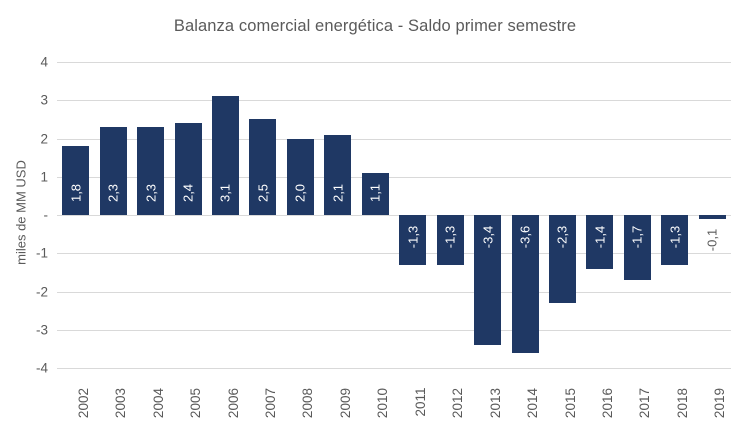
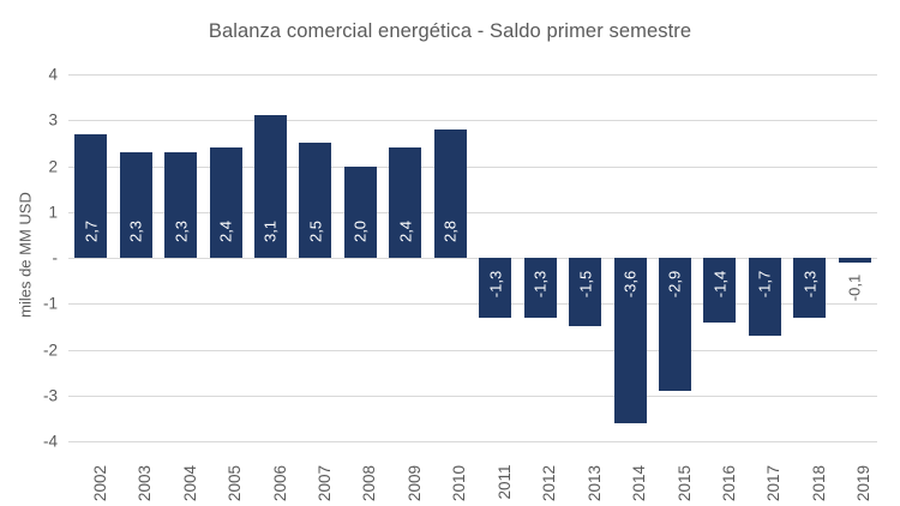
2002: 1,8 -> 2,7
2009: 2,1 -> 2,4
2010: 1,1 -> 2,8
2013: -3,4 -> -1,5
2015: -2,3 -> -2,9
